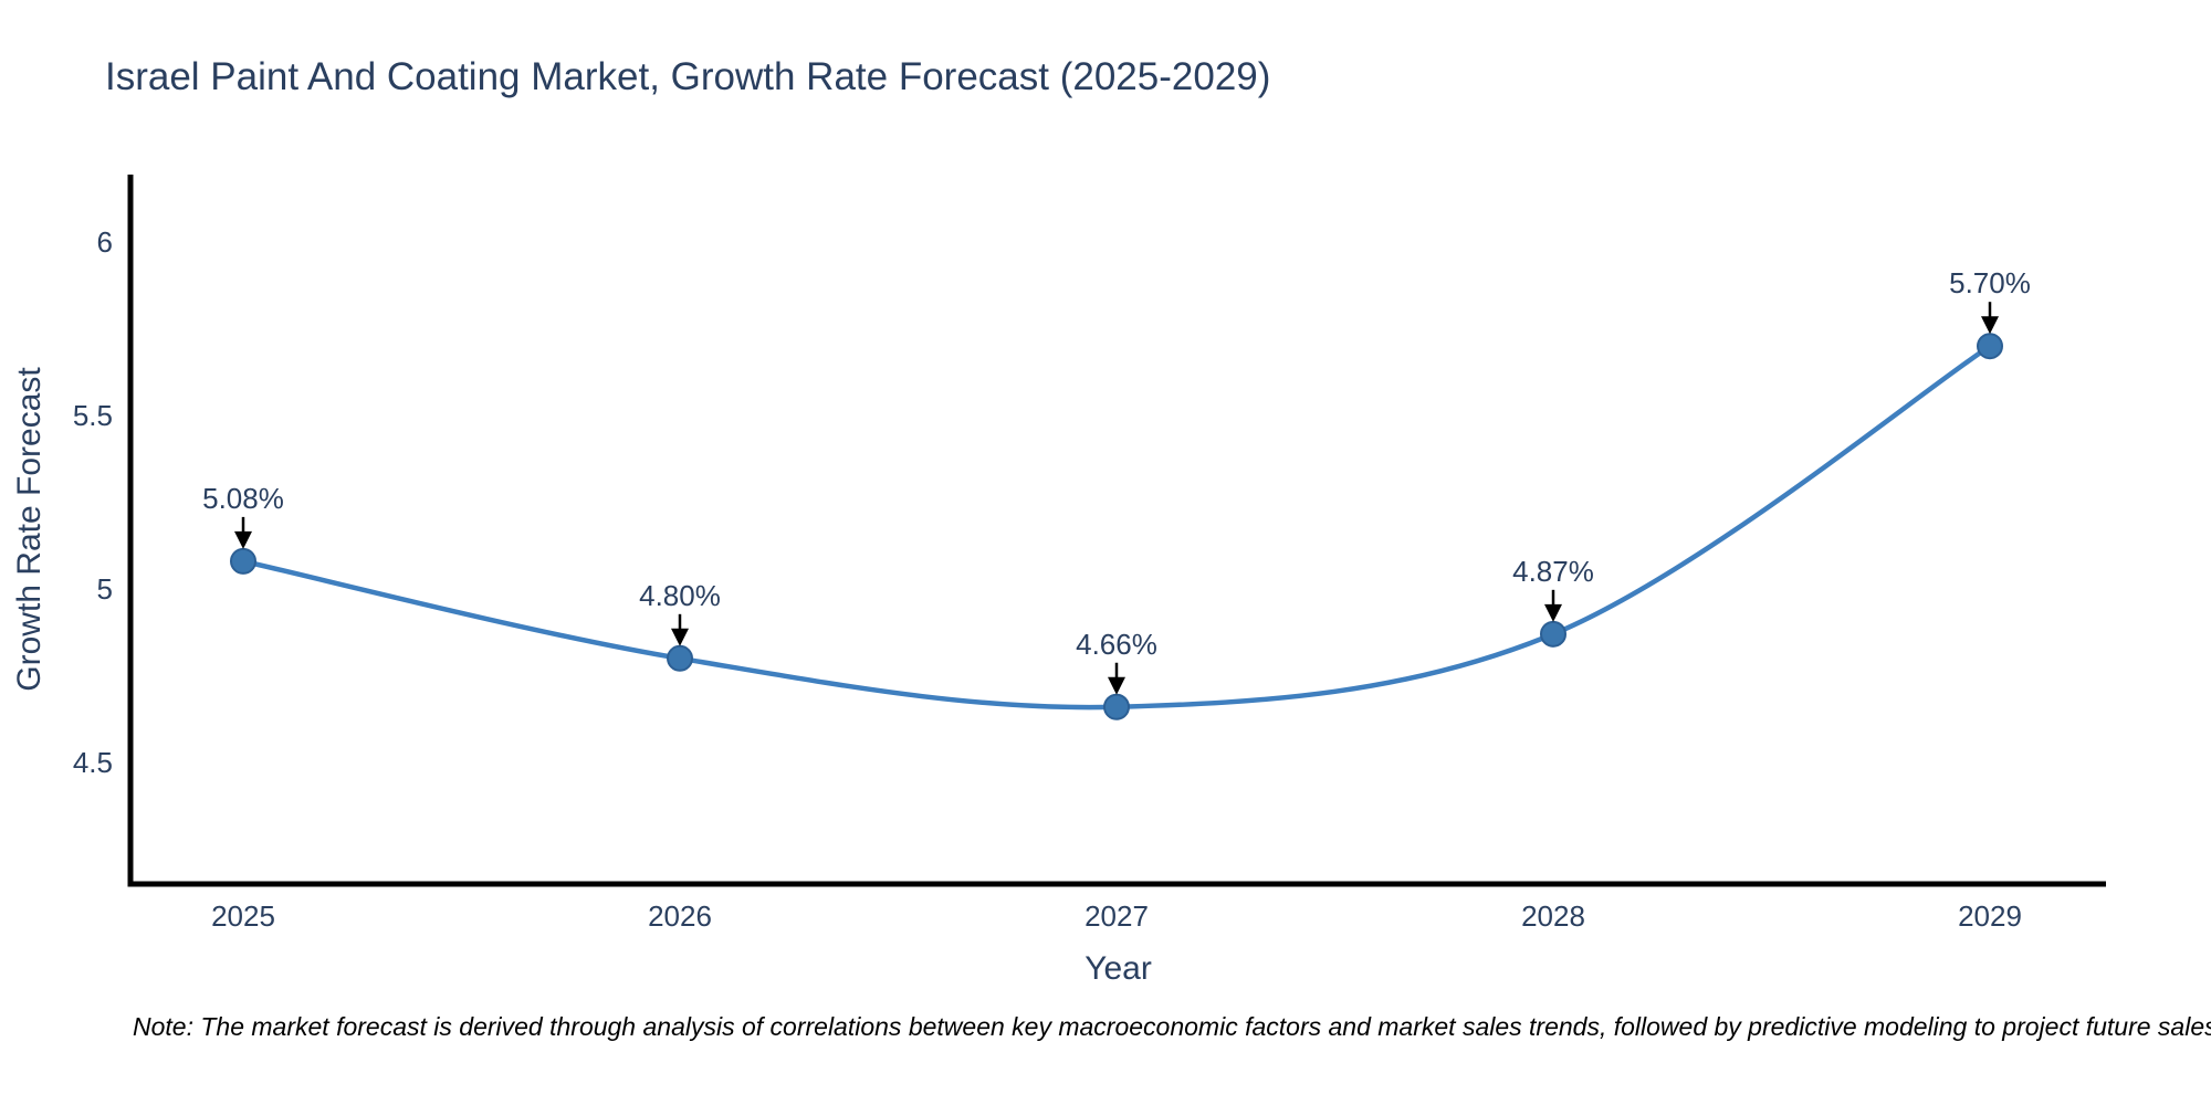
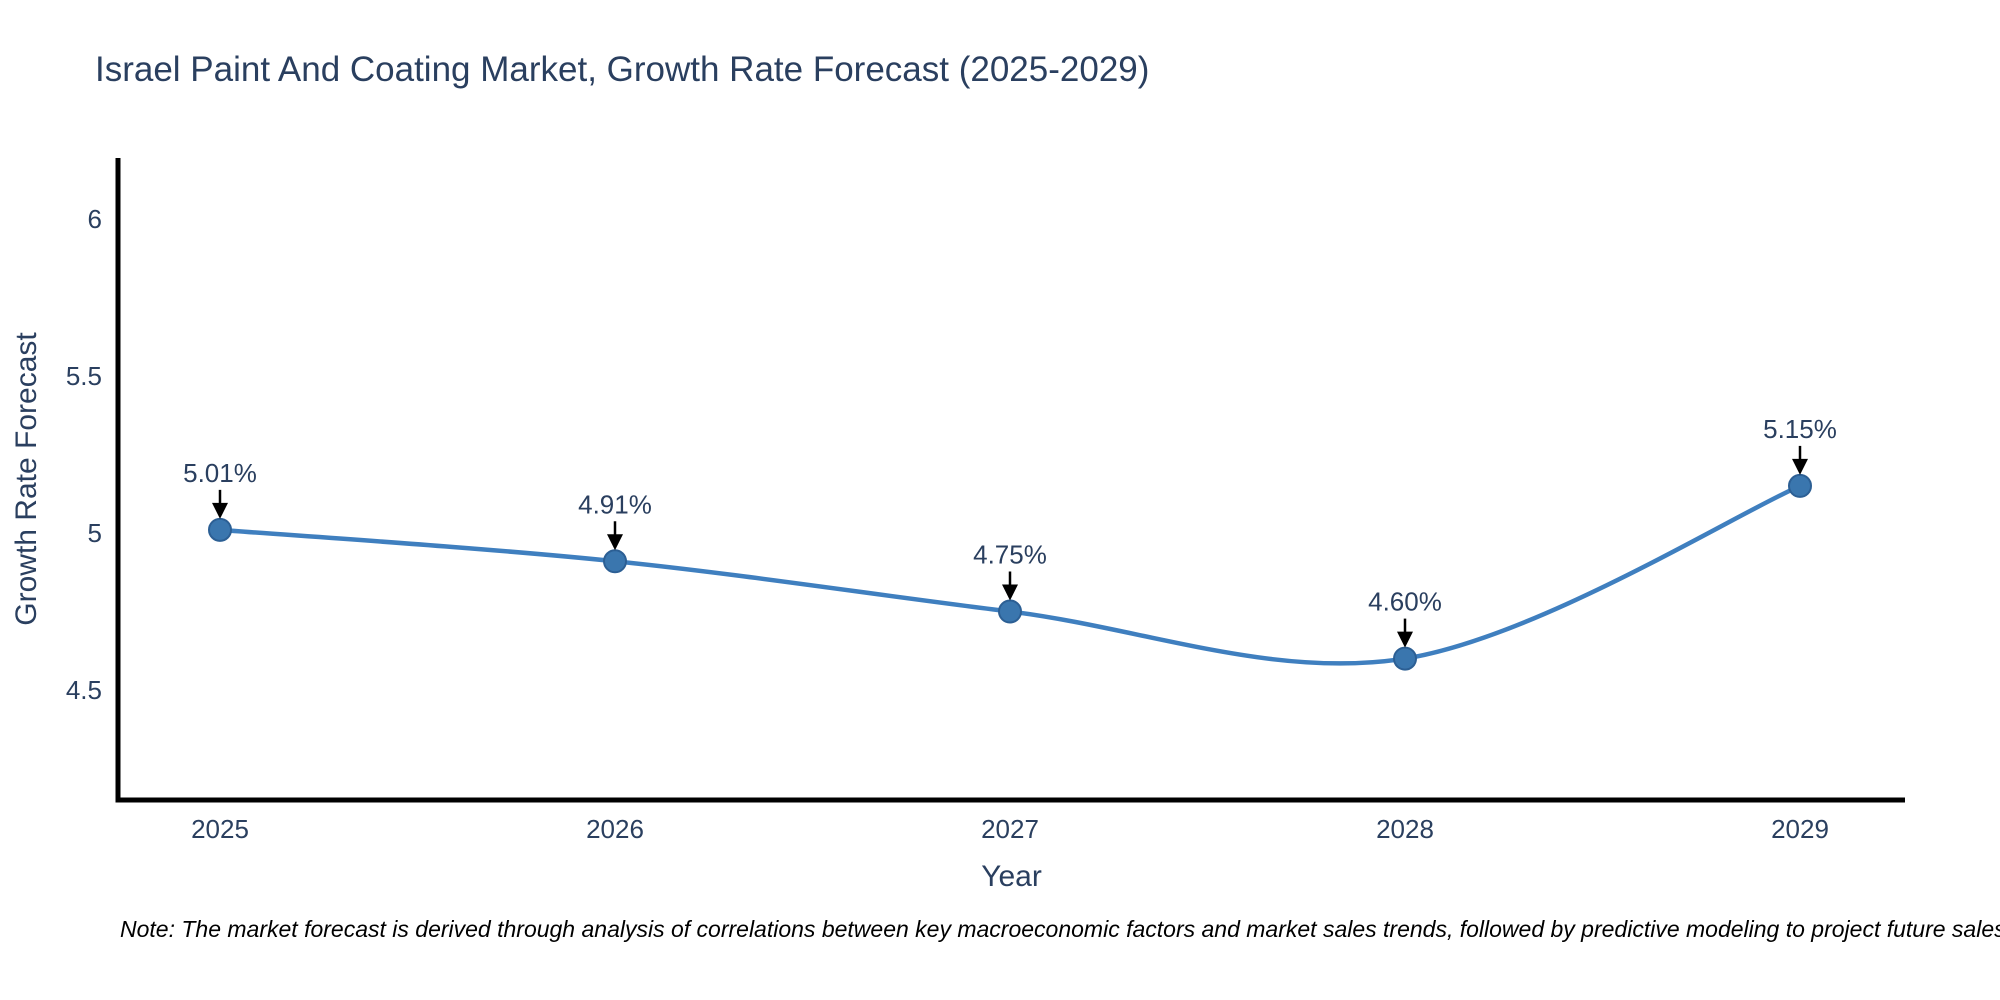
2025: 5.08% -> 5.01%
2026: 4.80% -> 4.91%
2027: 4.66% -> 4.75%
2028: 4.87% -> 4.60%
2029: 5.70% -> 5.15%
